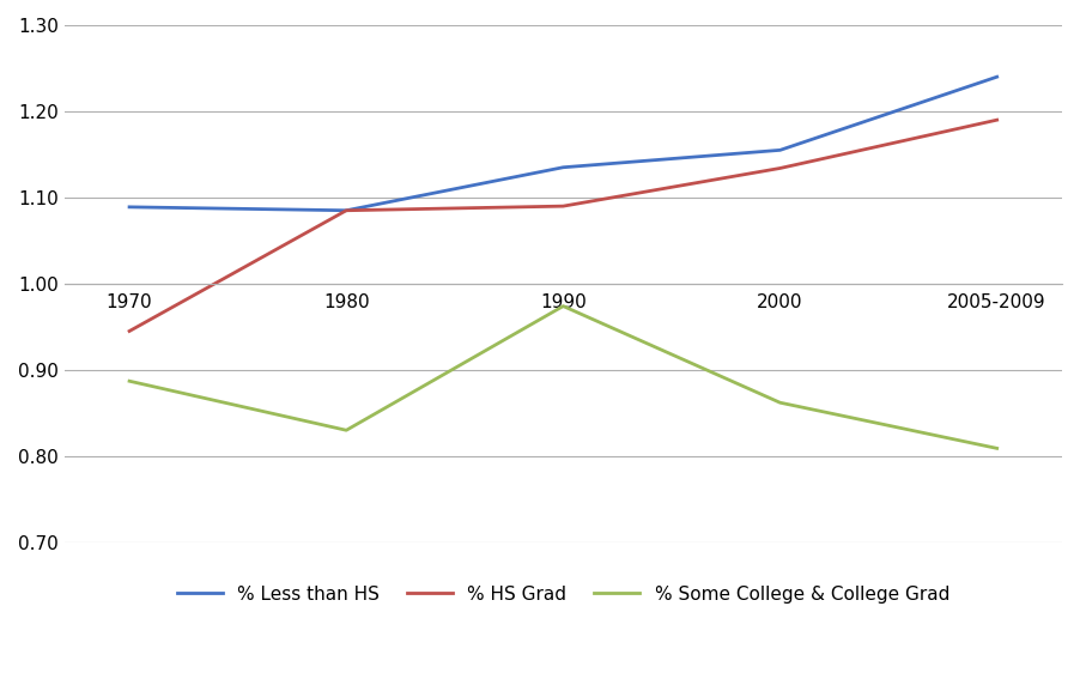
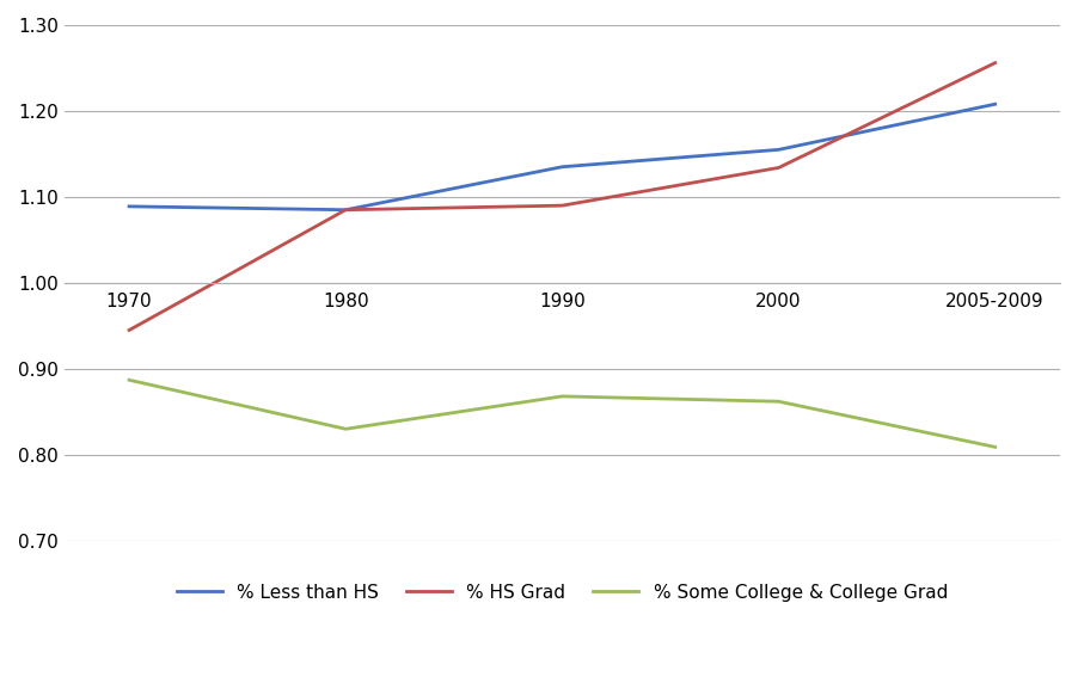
% Some College & College Grad/1990: 0.974 -> 0.868
% Less than HS/2005-2009: 1.240 -> 1.208
% HS Grad/2005-2009: 1.190 -> 1.256
